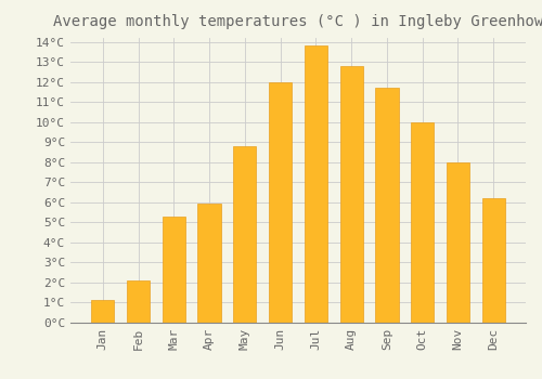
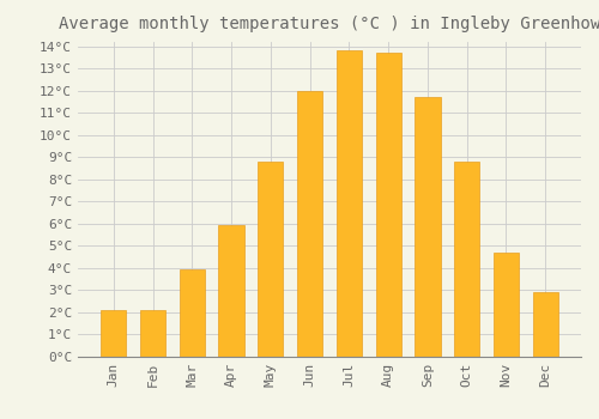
Jan: 1.1°C -> 2.1°C
Mar: 5.3°C -> 3.9°C
Aug: 12.8°C -> 13.7°C
Oct: 10.0°C -> 8.8°C
Nov: 8.0°C -> 4.7°C
Dec: 6.2°C -> 2.9°C
